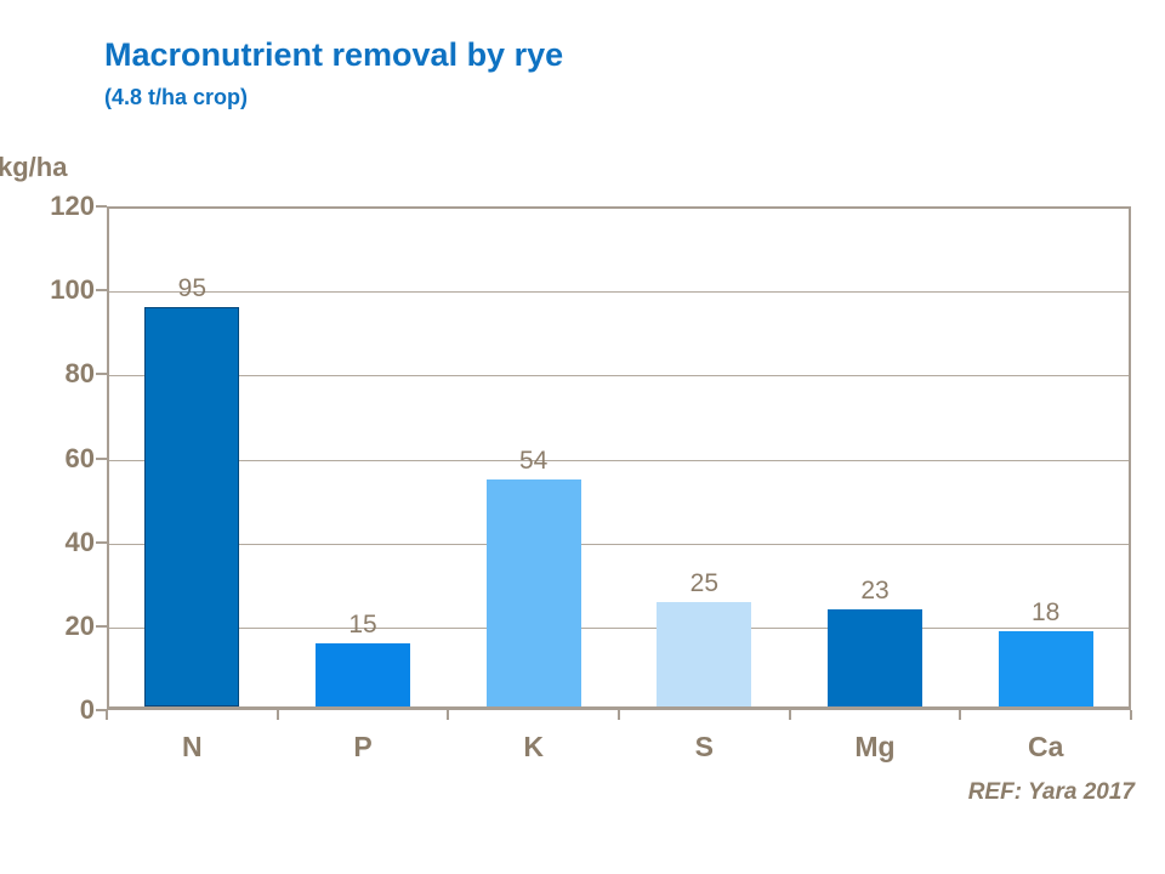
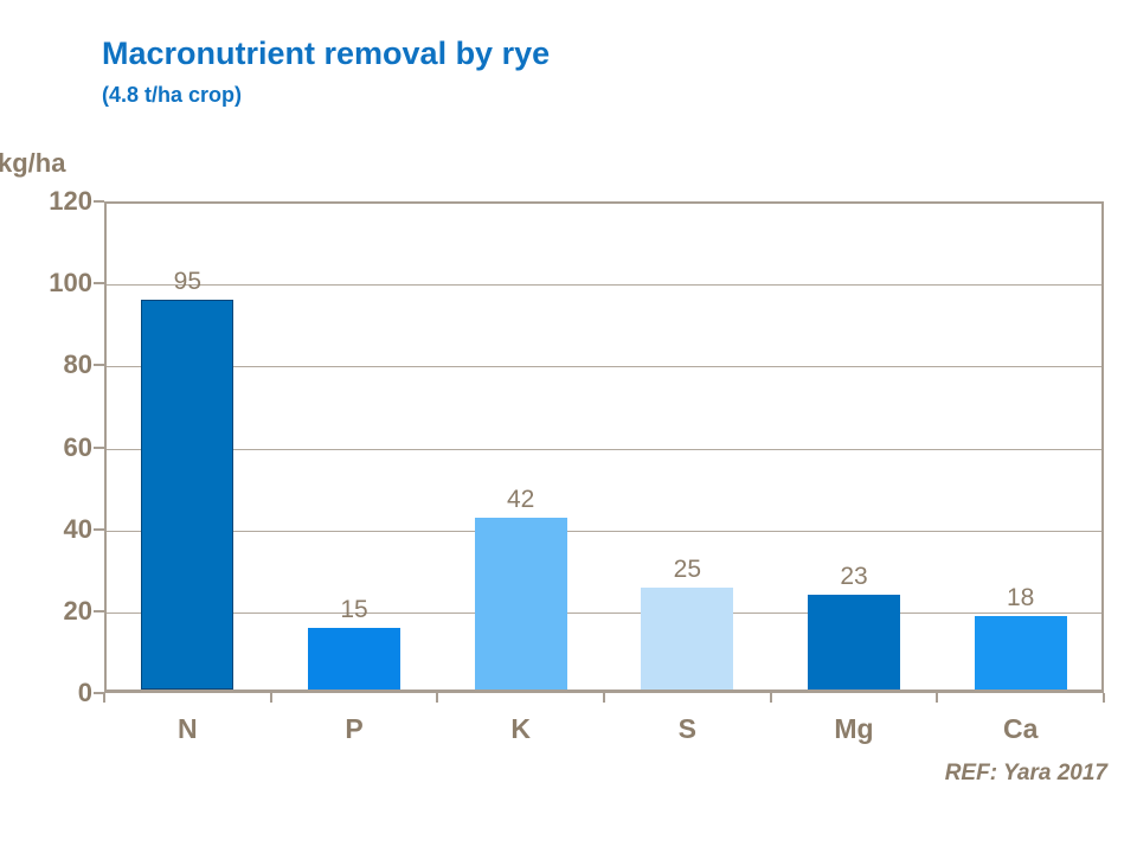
K: 54 -> 42
